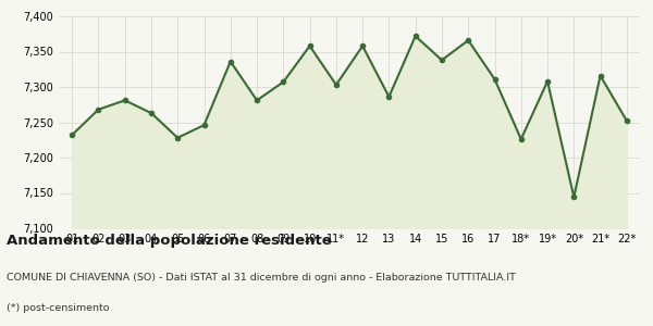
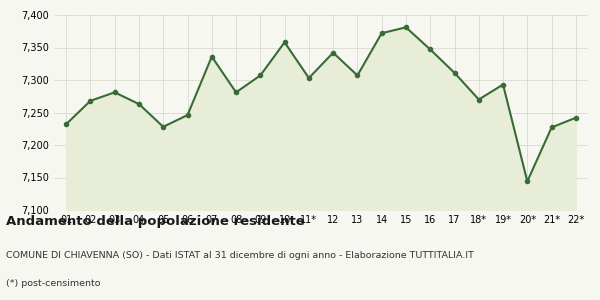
12: 7,358 -> 7,342
13: 7,286 -> 7,307
15: 7,338 -> 7,381
16: 7,366 -> 7,347
18*: 7,226 -> 7,270
19*: 7,308 -> 7,293
21*: 7,316 -> 7,227
22*: 7,252 -> 7,242
